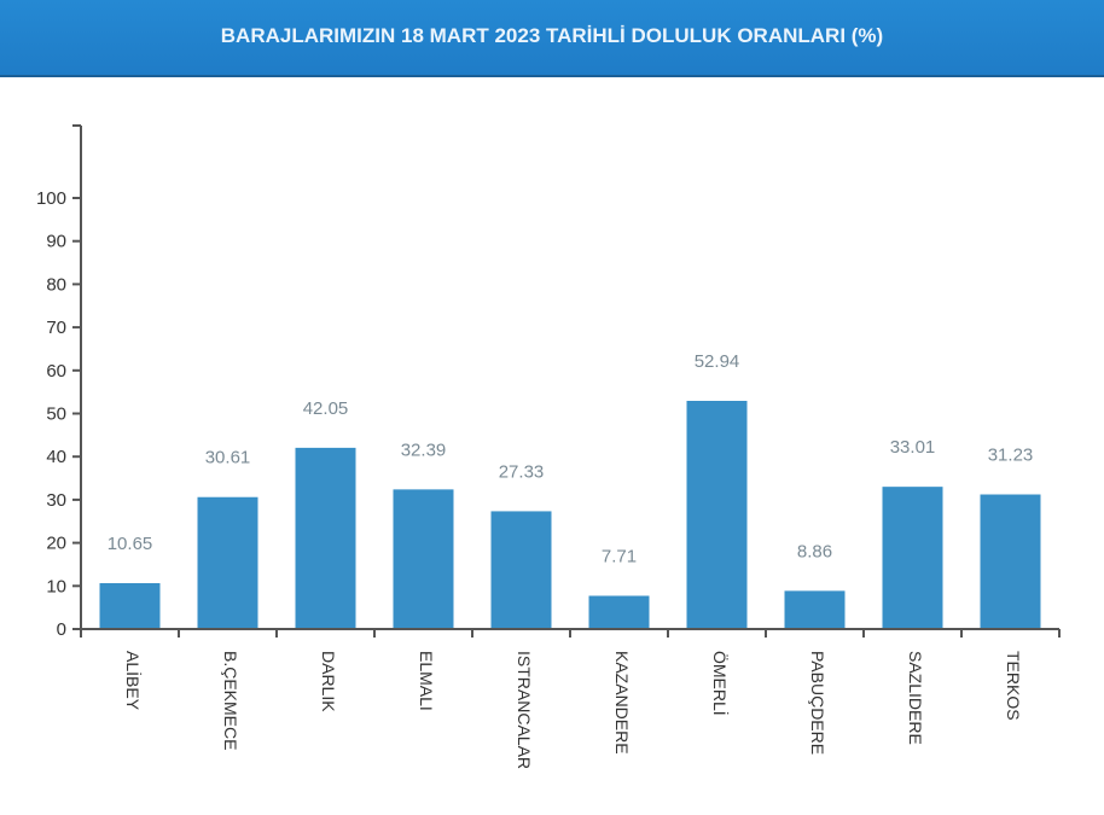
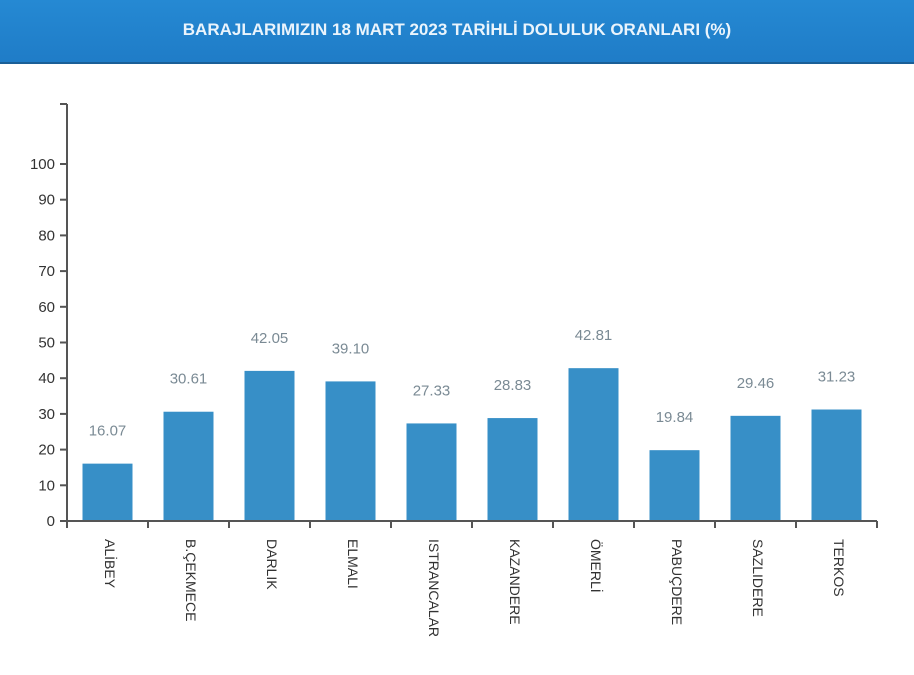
ALİBEY: 10.65 -> 16.07
ELMALI: 32.39 -> 39.10
KAZANDERE: 7.71 -> 28.83
ÖMERLİ: 52.94 -> 42.81
PABUÇDERE: 8.86 -> 19.84
SAZLIDERE: 33.01 -> 29.46
